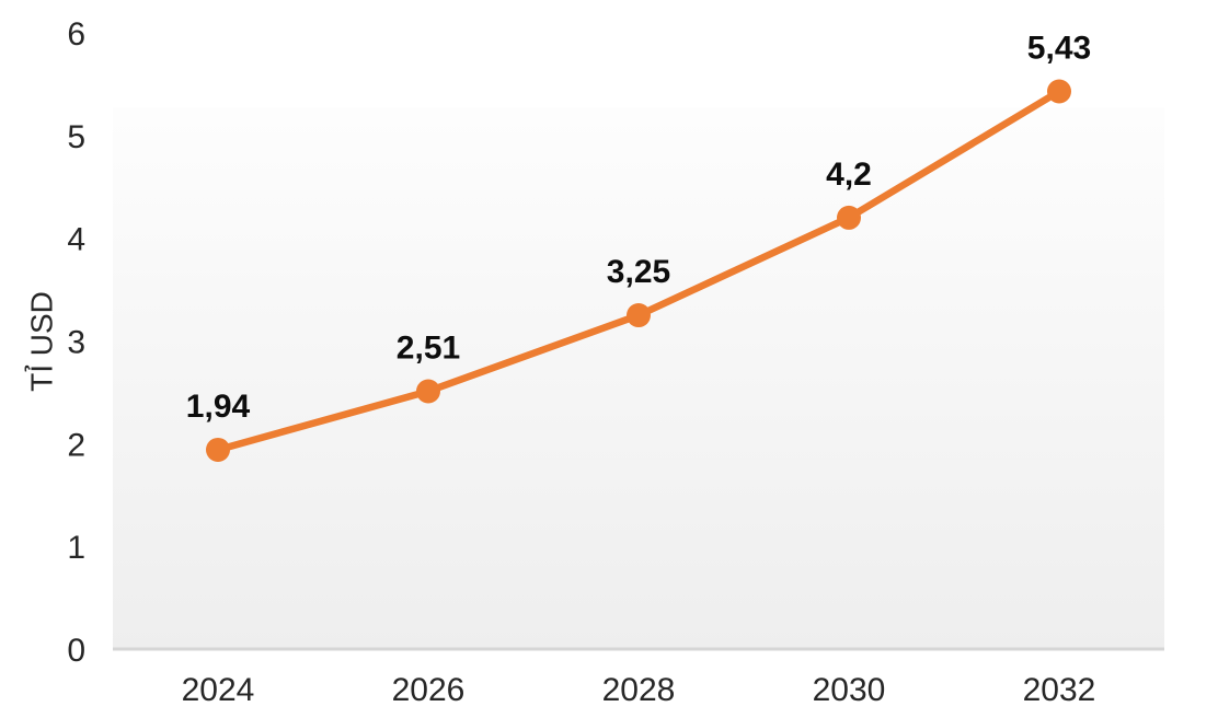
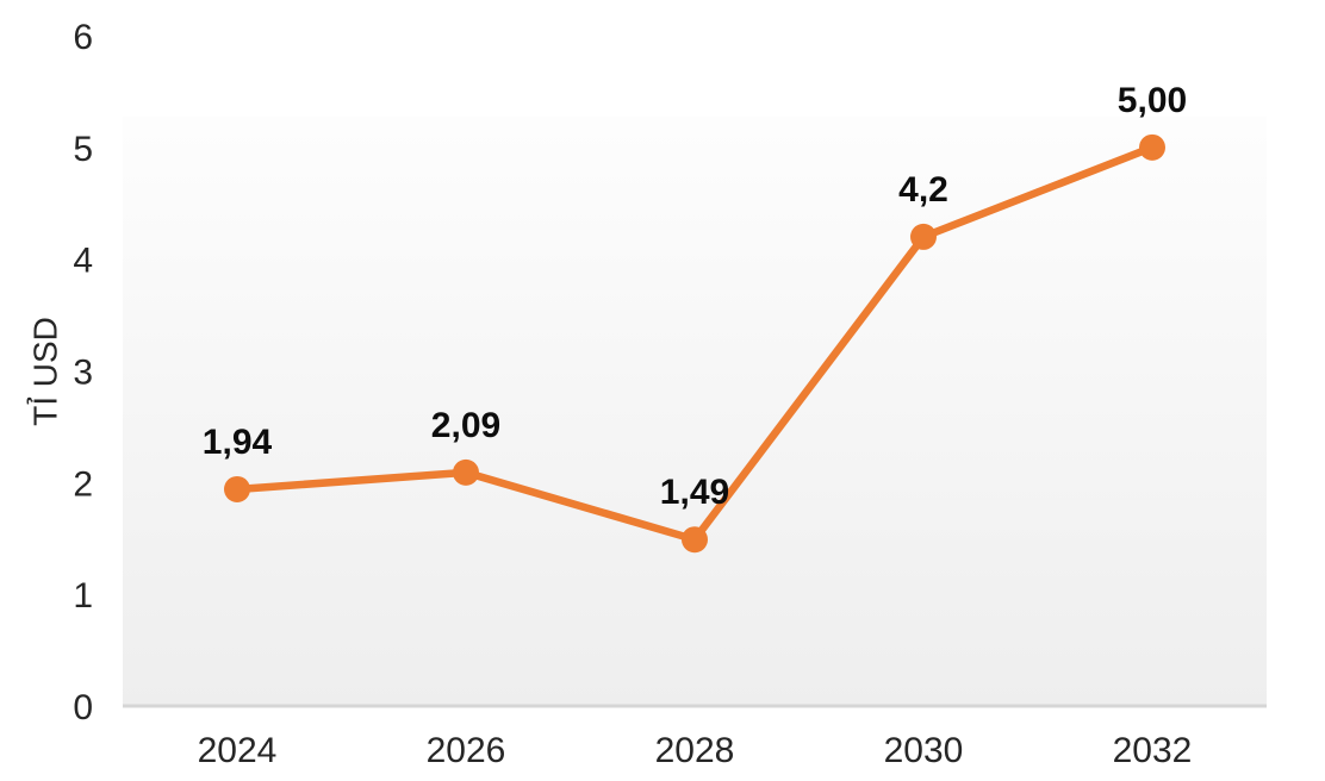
2026: 2,51 -> 2,09
2028: 3,25 -> 1,49
2032: 5,43 -> 5,00
